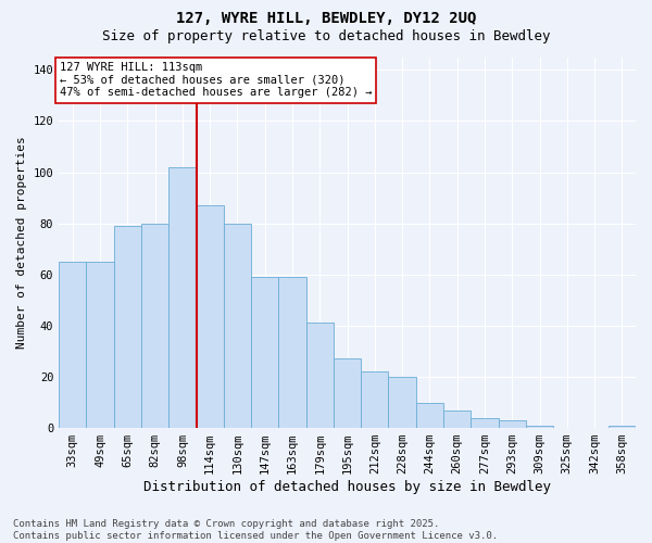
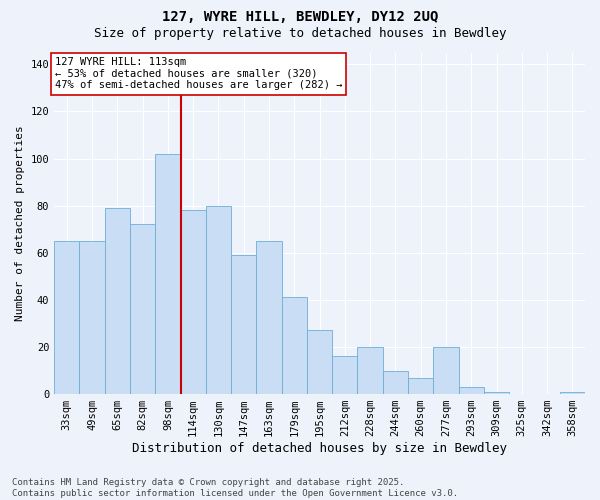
82sqm: 80 -> 72
114sqm: 87 -> 78
163sqm: 59 -> 65
212sqm: 22 -> 16
277sqm: 4 -> 20
